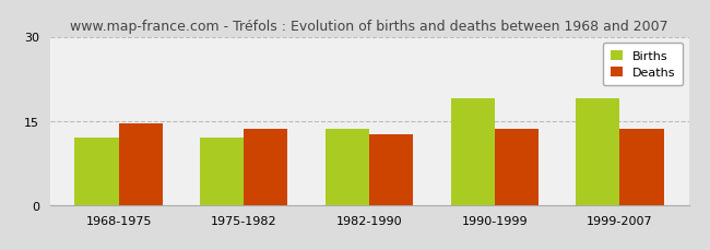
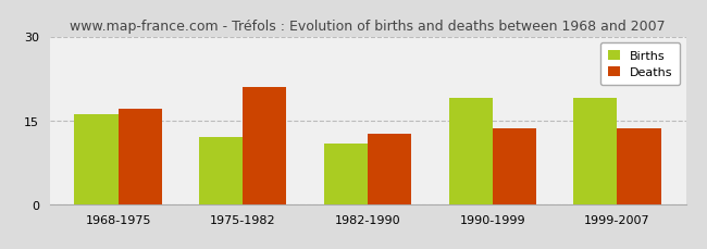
Births/1968-1975: 12.0 -> 16.0
Deaths/1968-1975: 14.5 -> 17.0
Deaths/1975-1982: 13.5 -> 21.0
Births/1982-1990: 13.5 -> 10.8
